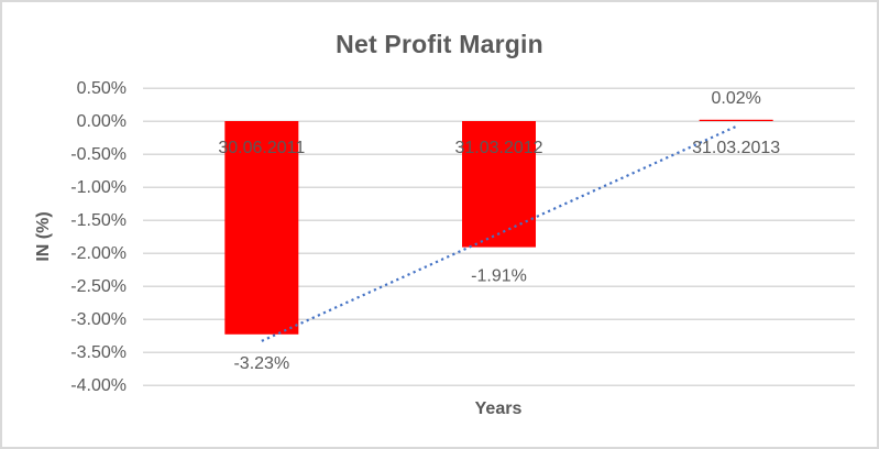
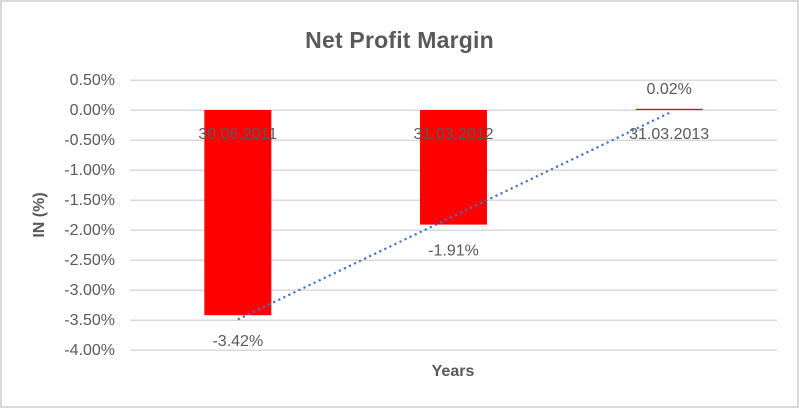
30.06.2011: -3.23% -> -3.42%
